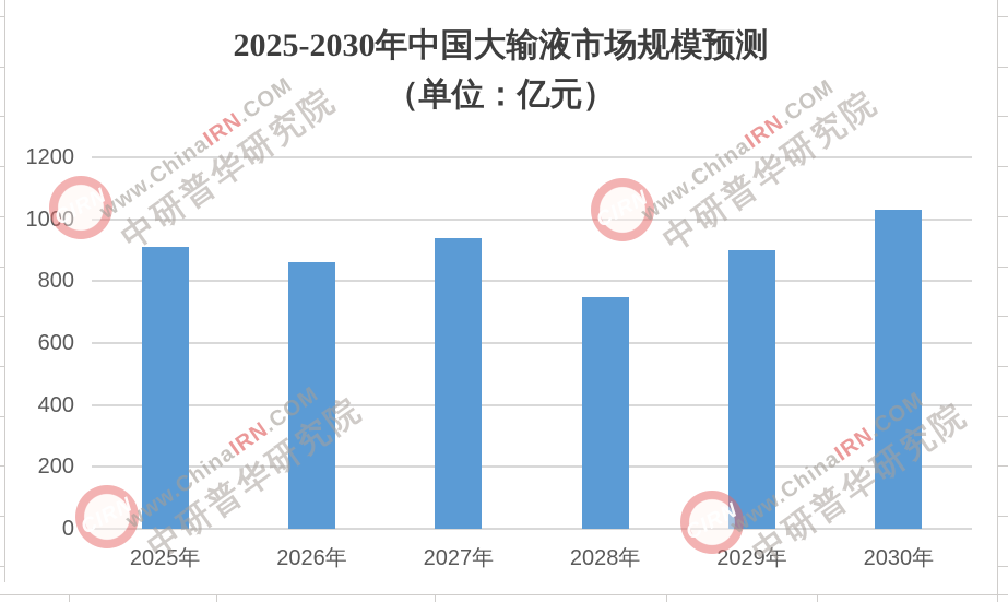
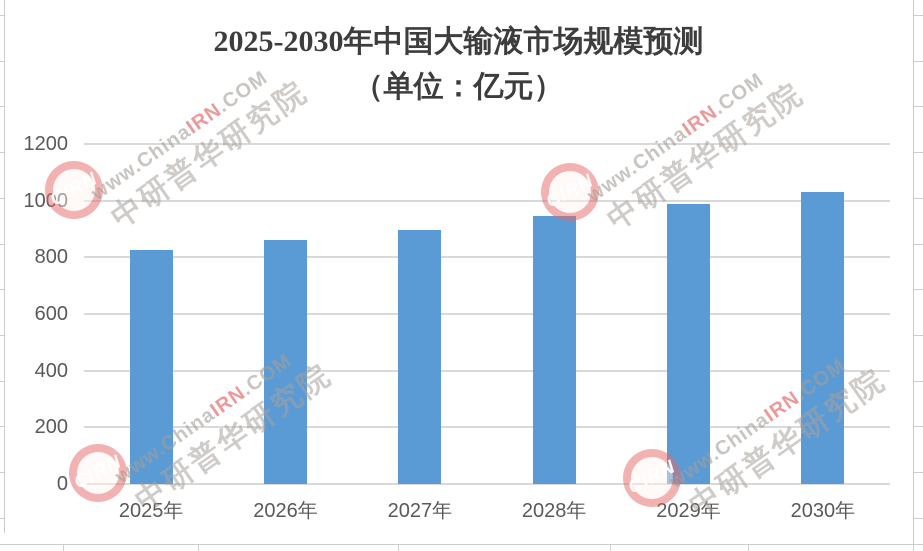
2025年: 910 -> 820
2027年: 940 -> 900
2028年: 750 -> 940
2029年: 900 -> 990
